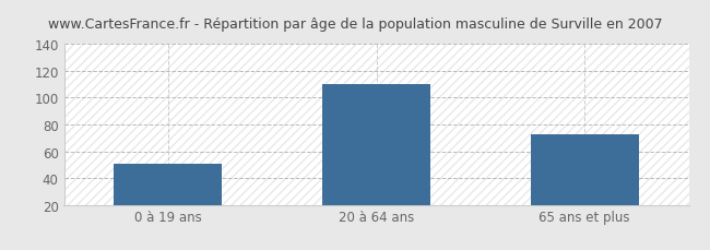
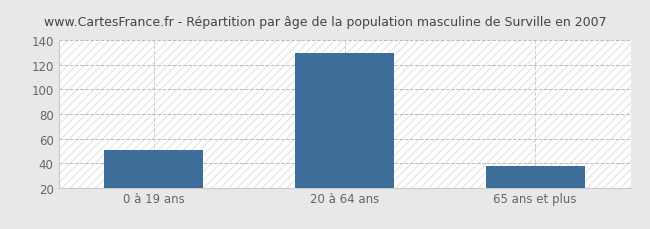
20 à 64 ans: 110 -> 130
65 ans et plus: 73 -> 38
